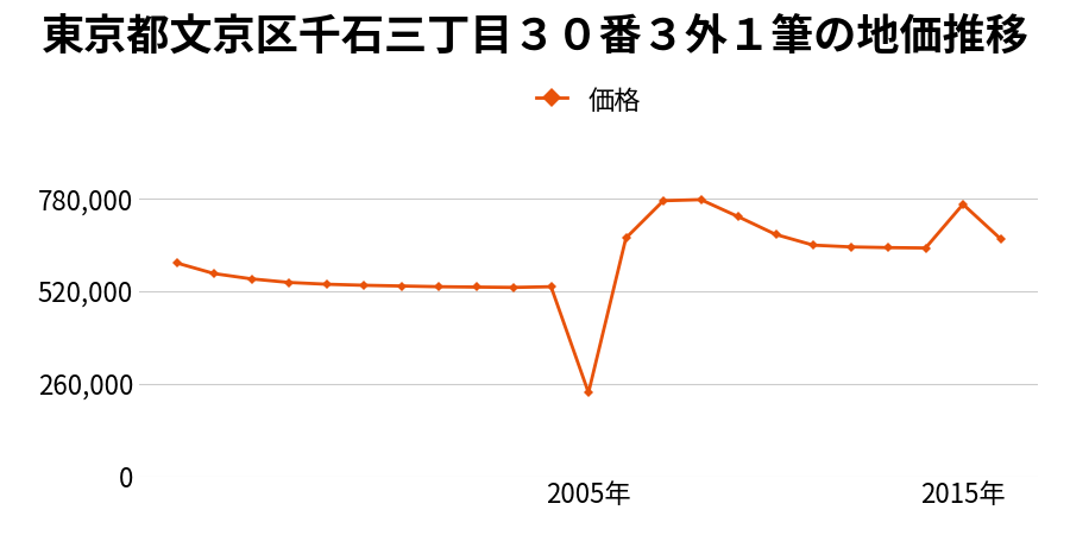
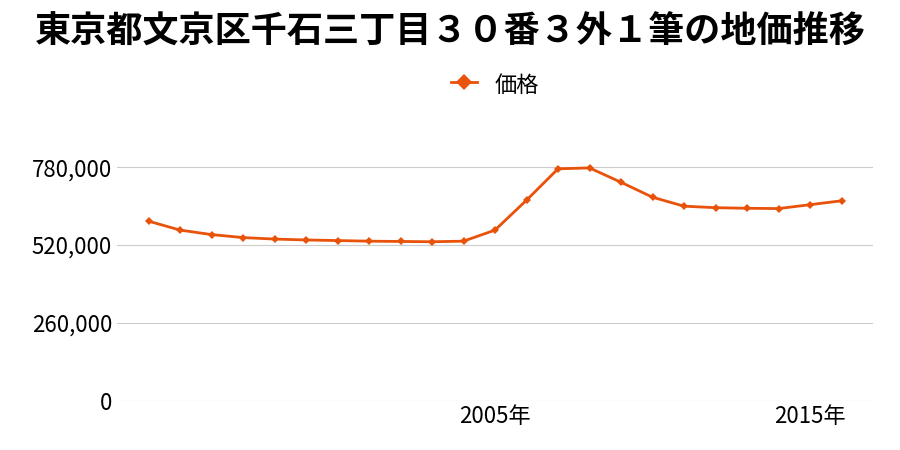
2005年: 235,000 -> 570,000
2015年: 765,000 -> 655,000
